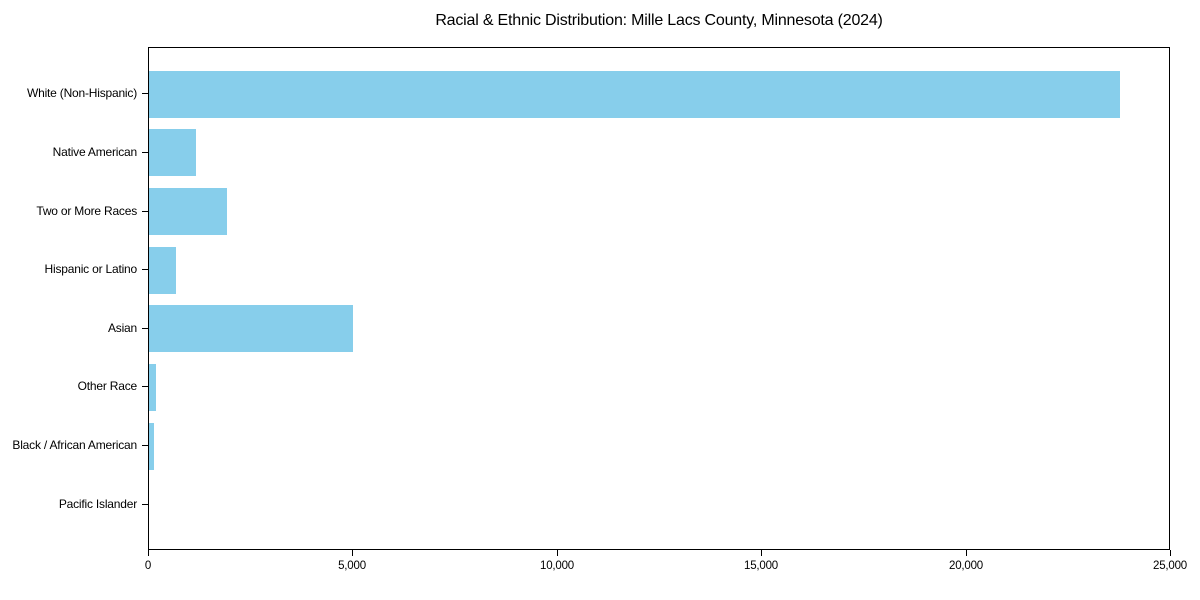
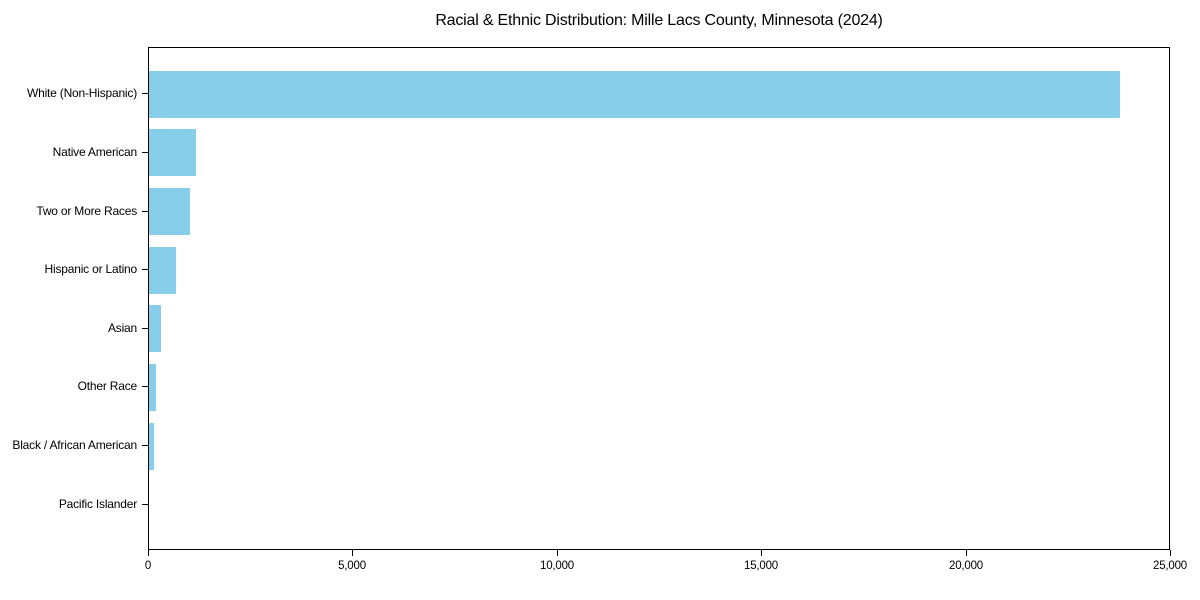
Two or More Races: 1900 -> 1000
Asian: 5000 -> 300
